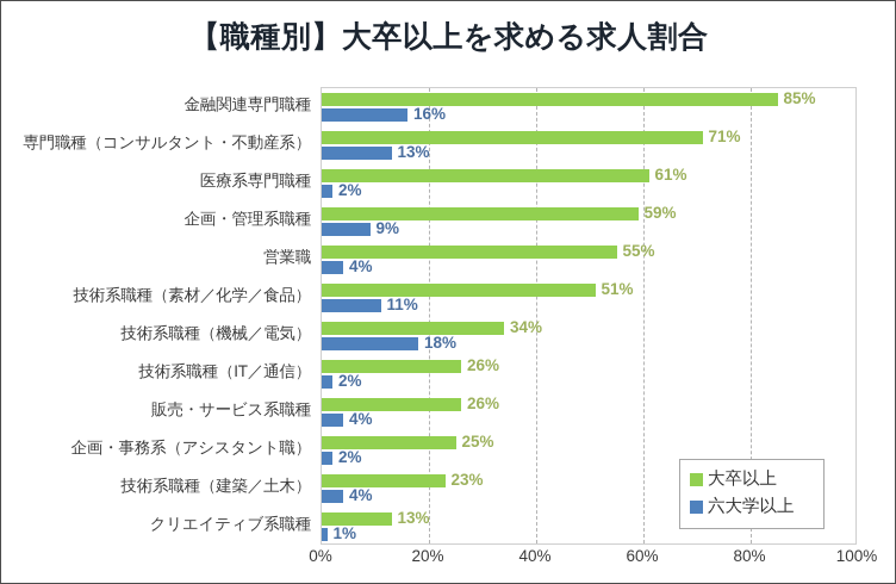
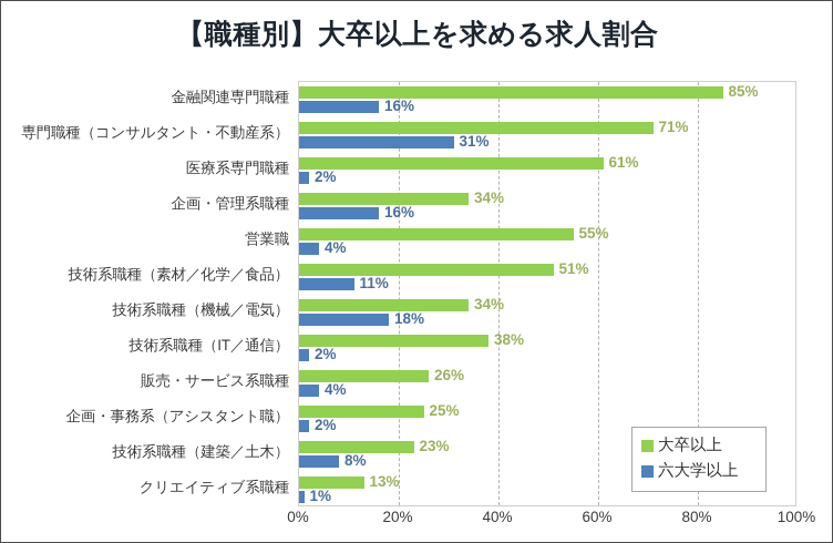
六大学以上/専門職種（コンサルタント・不動産系）: 13% -> 31%
大卒以上/企画・管理系職種: 59% -> 34%
六大学以上/企画・管理系職種: 9% -> 16%
大卒以上/技術系職種（IT／通信）: 26% -> 38%
六大学以上/技術系職種（建築／土木）: 4% -> 8%
